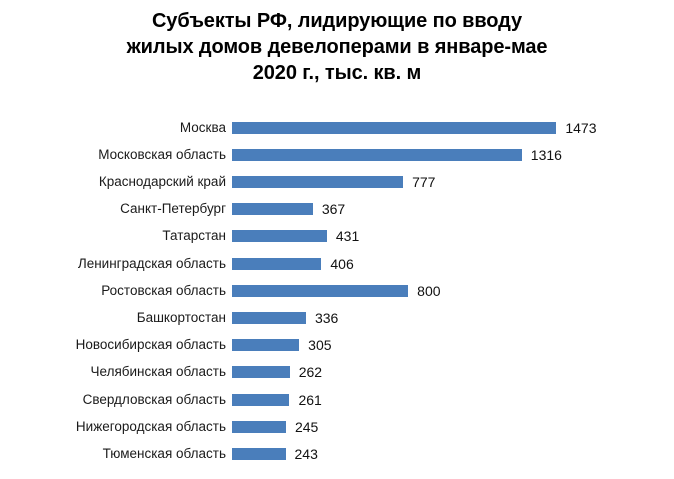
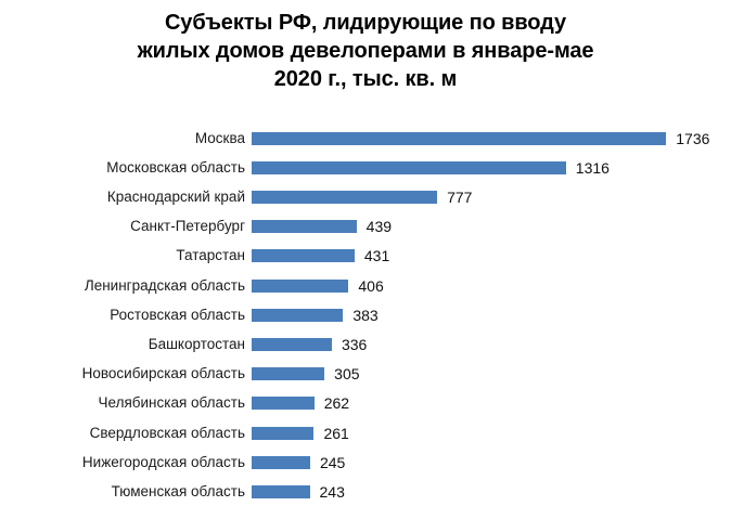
Москва: 1473 -> 1736
Санкт-Петербург: 367 -> 439
Ростовская область: 800 -> 383
